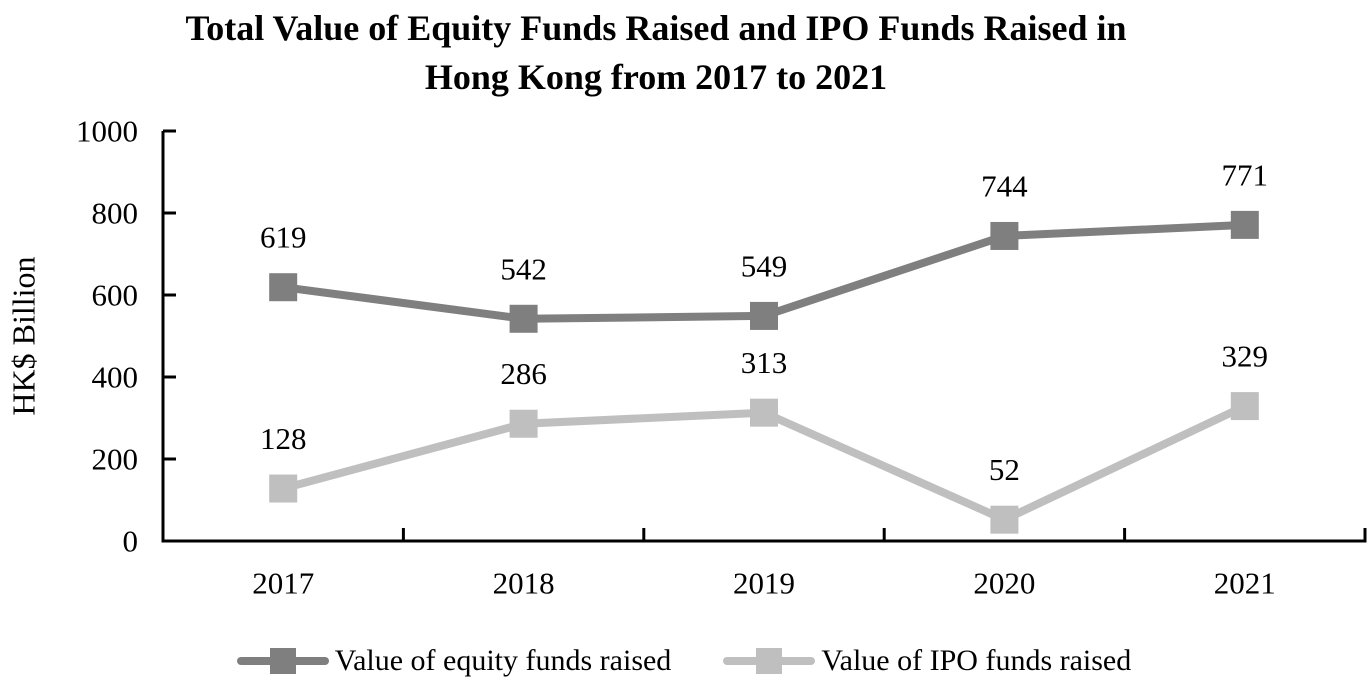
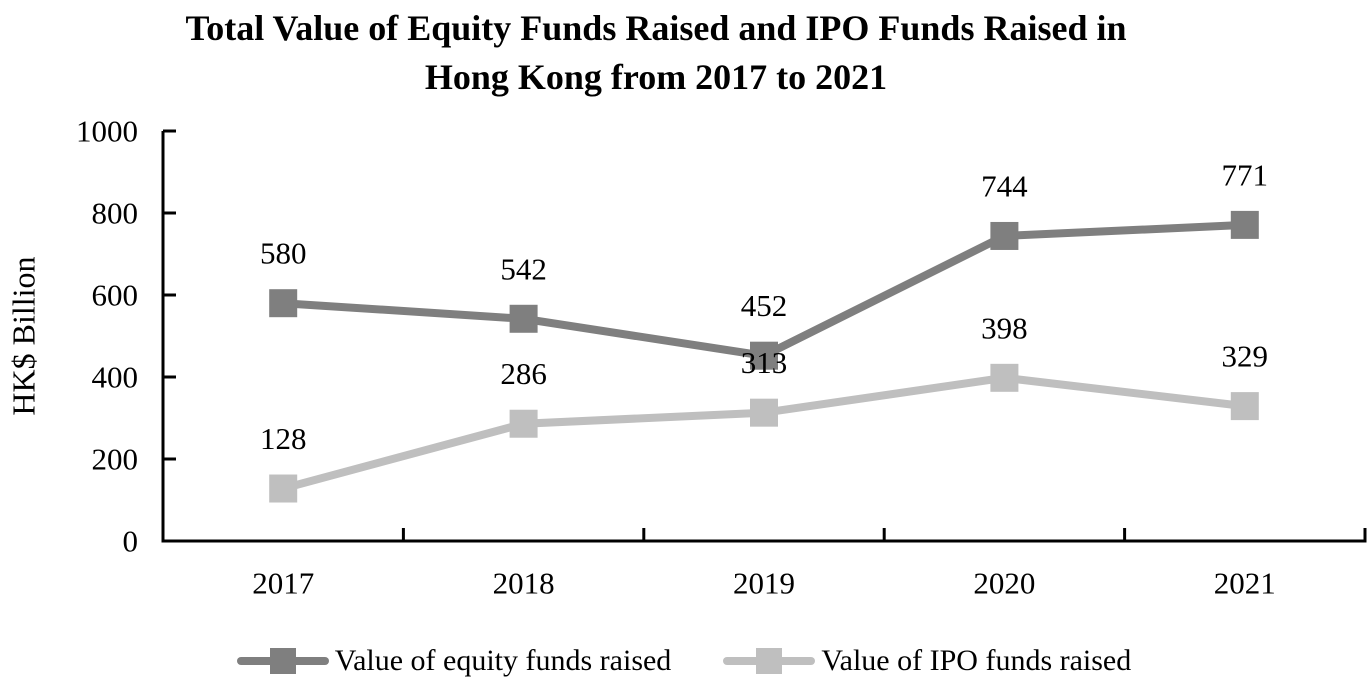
Value of equity funds raised/2017: 619 -> 580
Value of equity funds raised/2019: 549 -> 452
Value of IPO funds raised/2020: 52 -> 398
